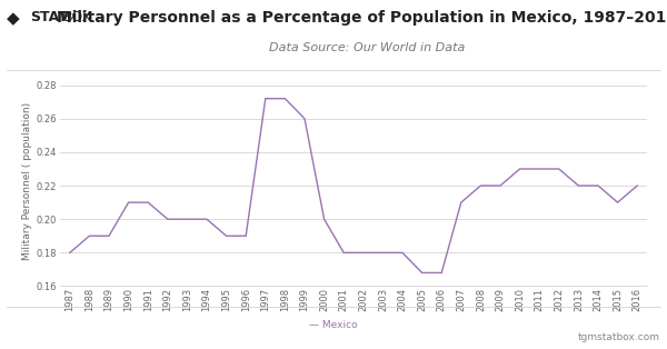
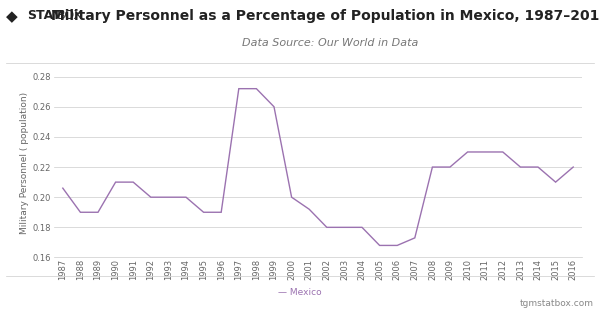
1987: 0.180 -> 0.206
2001: 0.180 -> 0.192
2007: 0.210 -> 0.173
